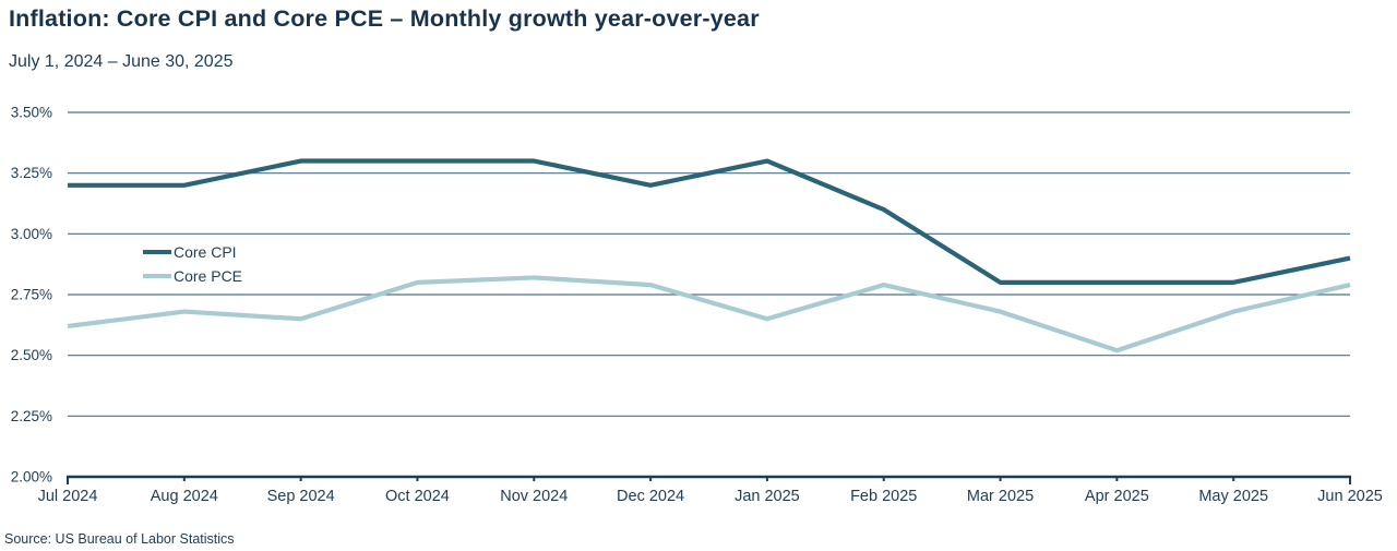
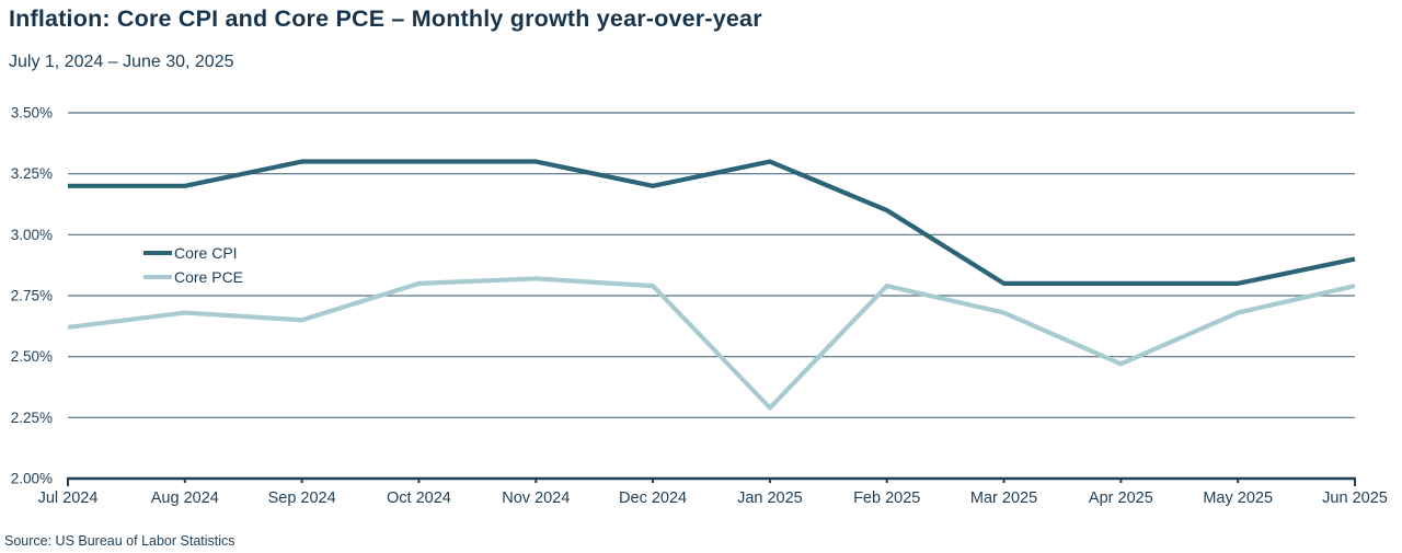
Core PCE/Jan 2025: 2.65% -> 2.29%
Core PCE/Apr 2025: 2.52% -> 2.47%
